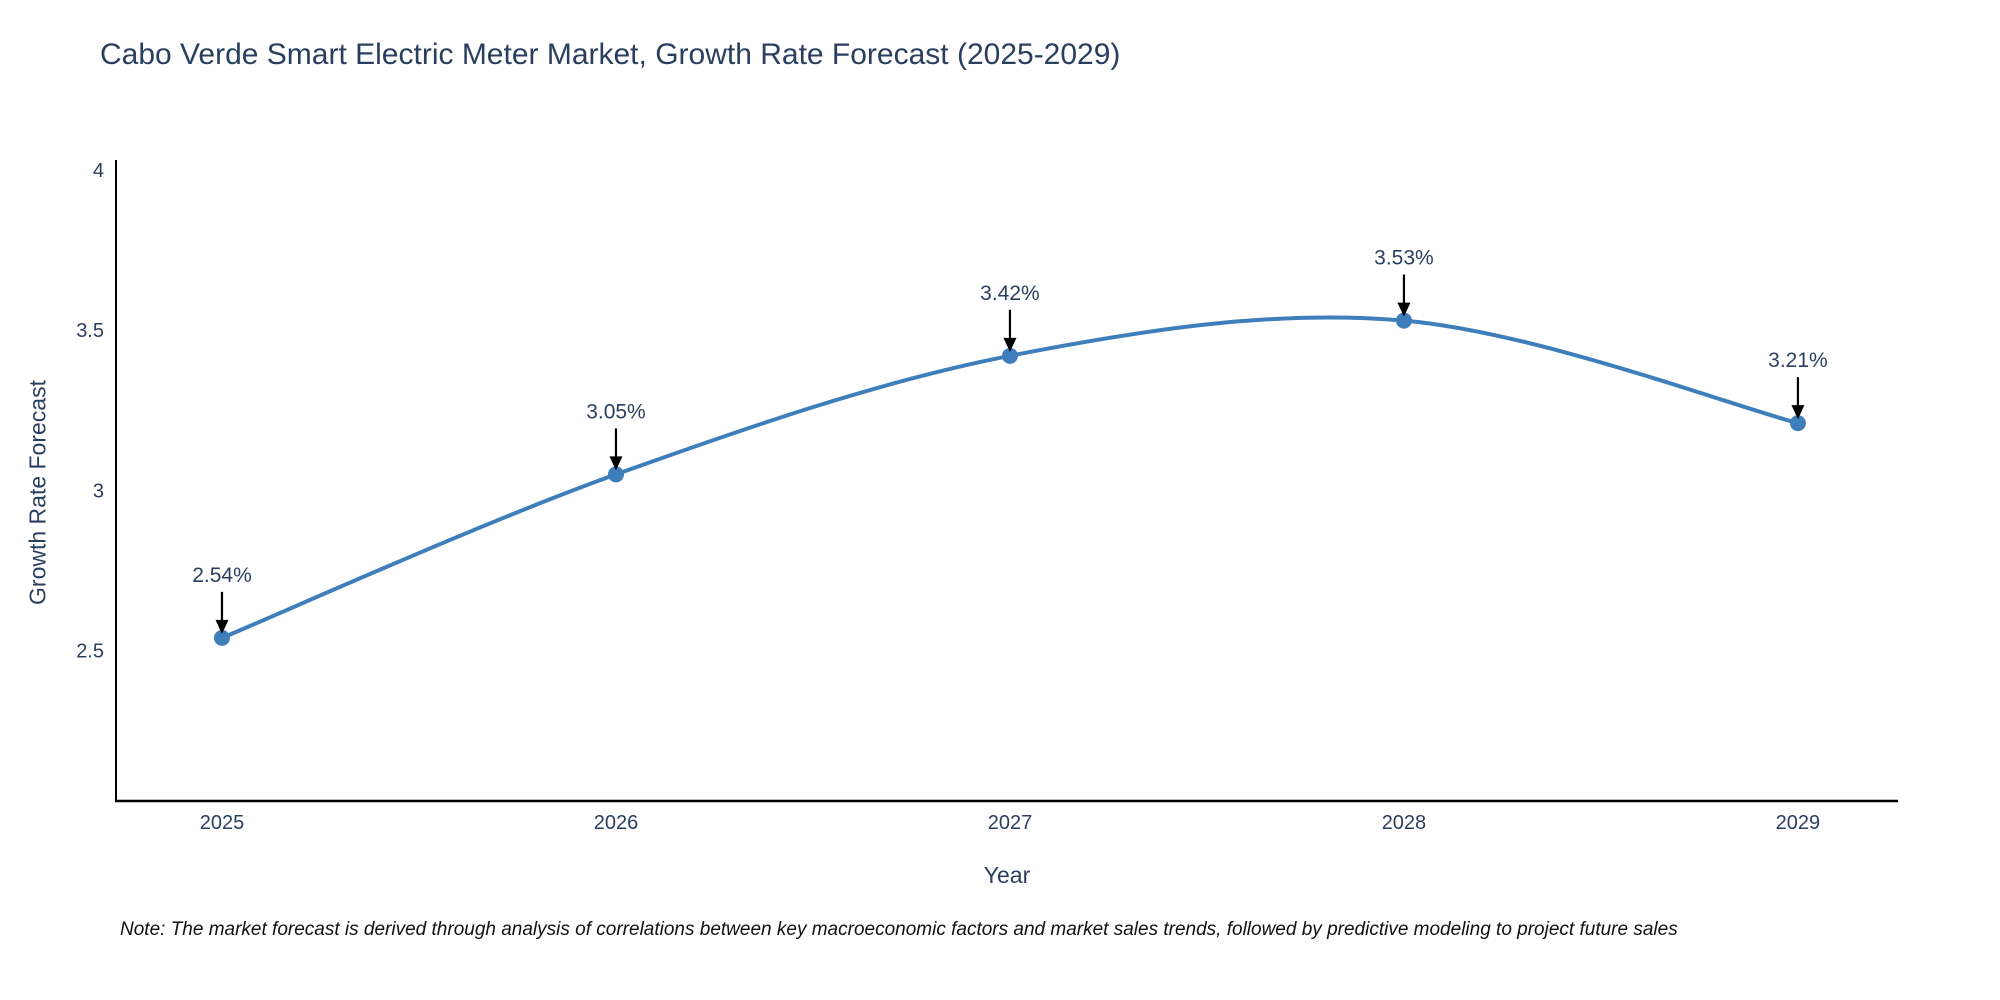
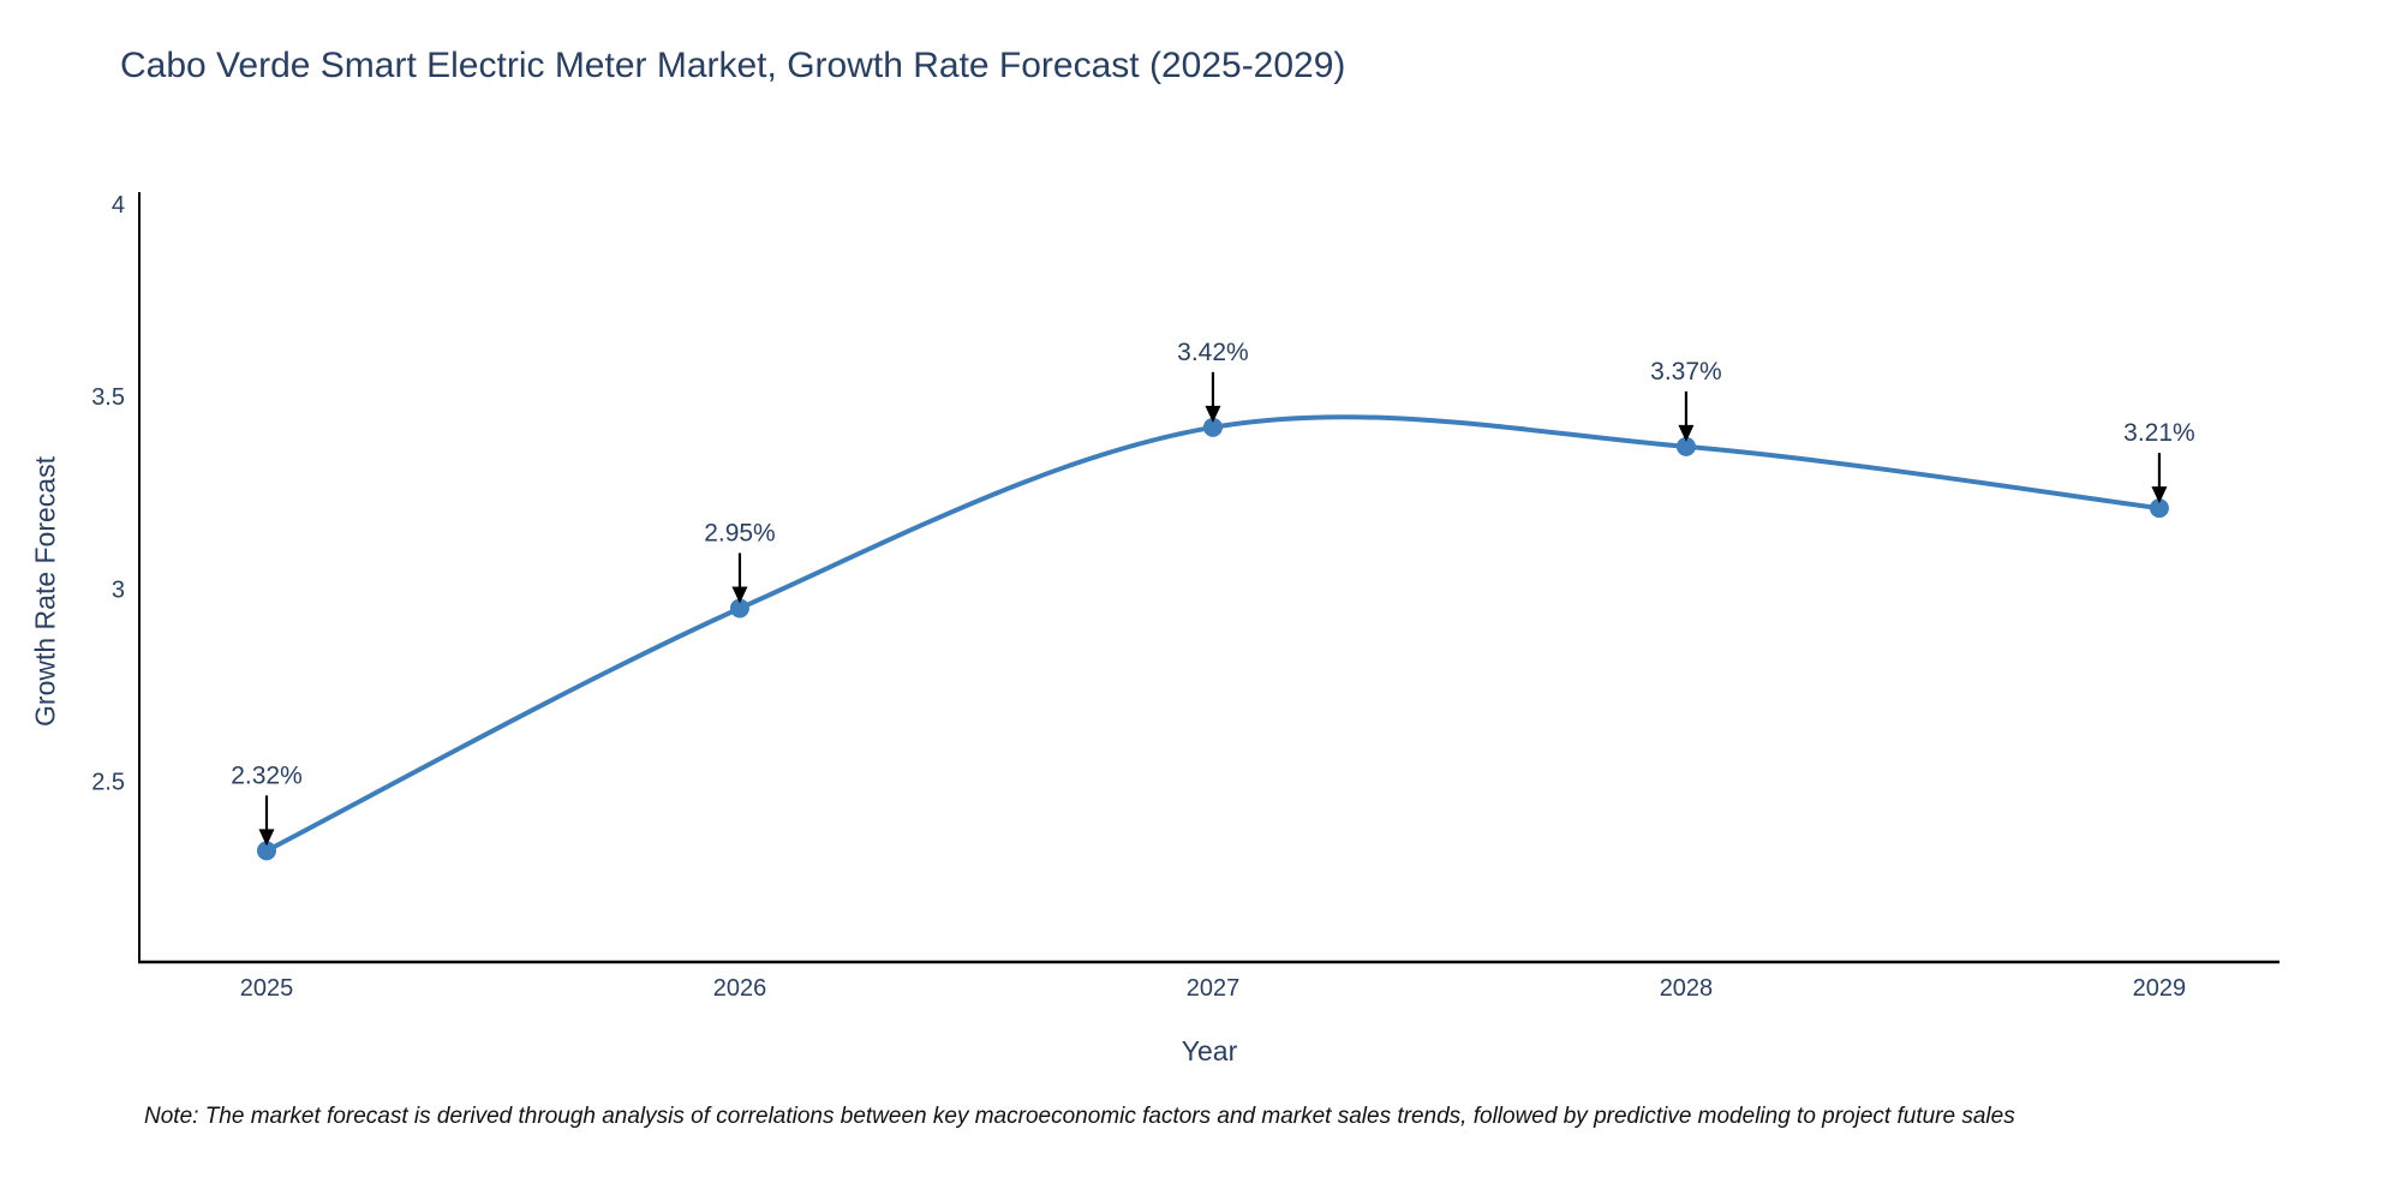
2025: 2.54% -> 2.32%
2026: 3.05% -> 2.95%
2028: 3.53% -> 3.37%
